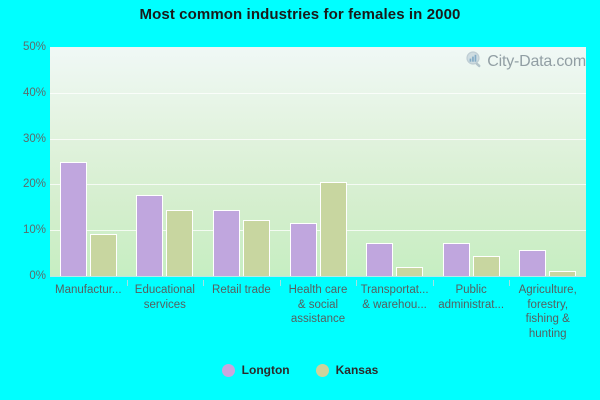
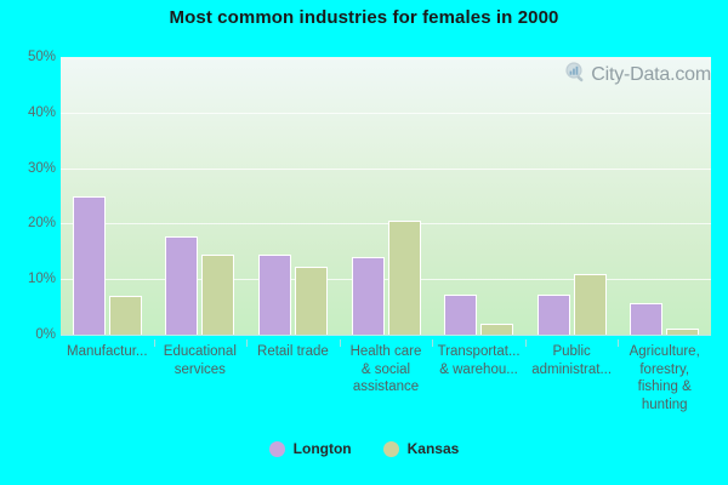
Kansas/Manufactur...: 9% -> 7%
Longton/Health care & social assistance: 12% -> 14%
Kansas/Public administrat...: 4% -> 11%
